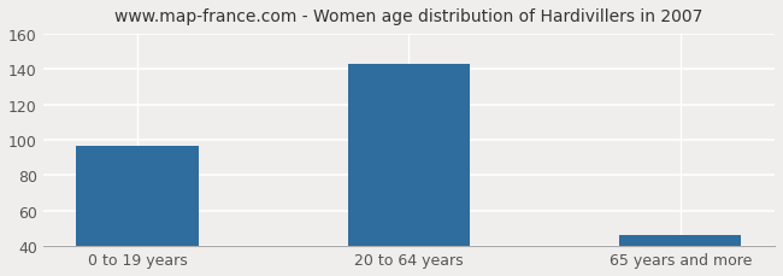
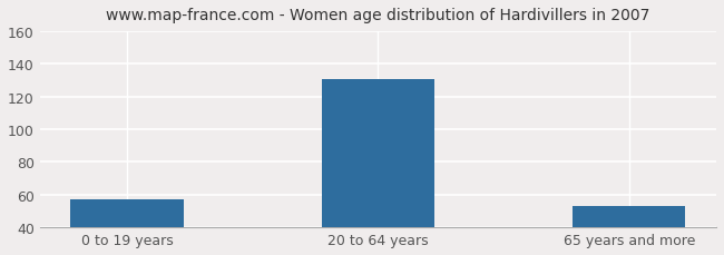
0 to 19 years: 97 -> 57
20 to 64 years: 143 -> 131
65 years and more: 46 -> 53
